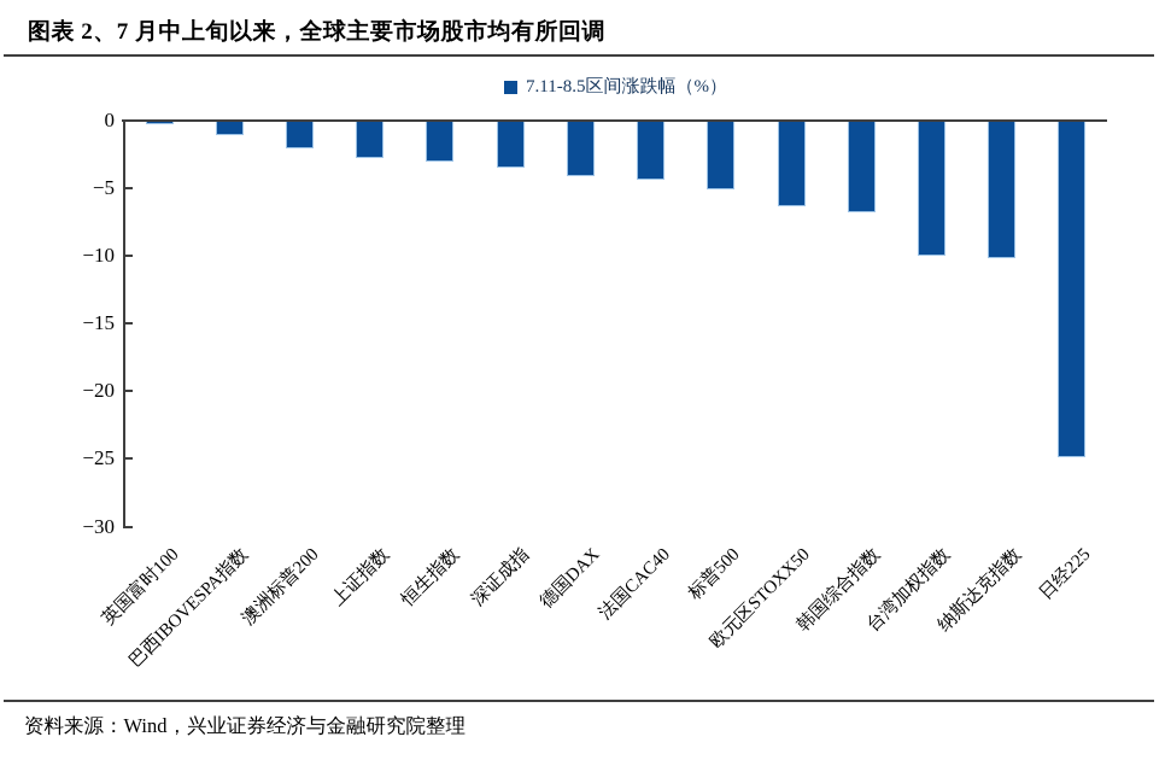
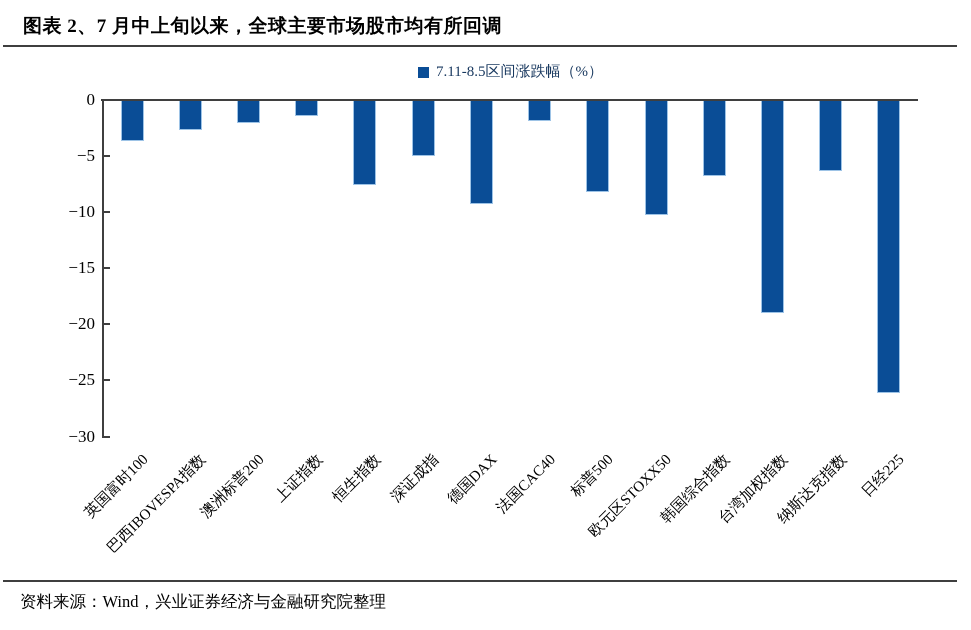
英国富时100: -0.3 -> -3.7
巴西IBOVESPA指数: -1.1 -> -2.7
上证指数: -2.8 -> -1.5
恒生指数: -3.1 -> -7.6
深证成指: -3.5 -> -5.0
德国DAX: -4.1 -> -9.3
法国CAC40: -4.4 -> -1.9
标普500: -5.1 -> -8.2
欧元区STOXX50: -6.4 -> -10.3
台湾加权指数: -10.0 -> -19.0
纳斯达克指数: -10.2 -> -6.4
日经225: -24.9 -> -26.1
